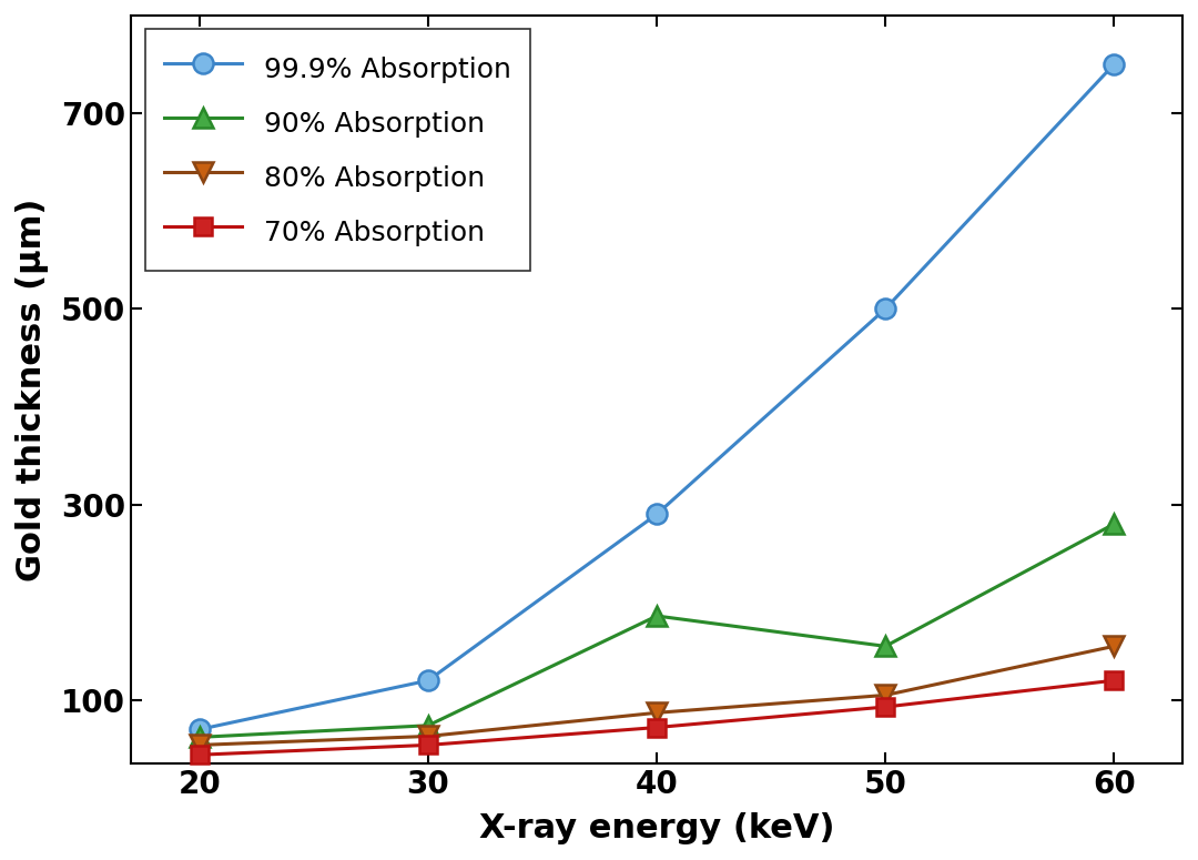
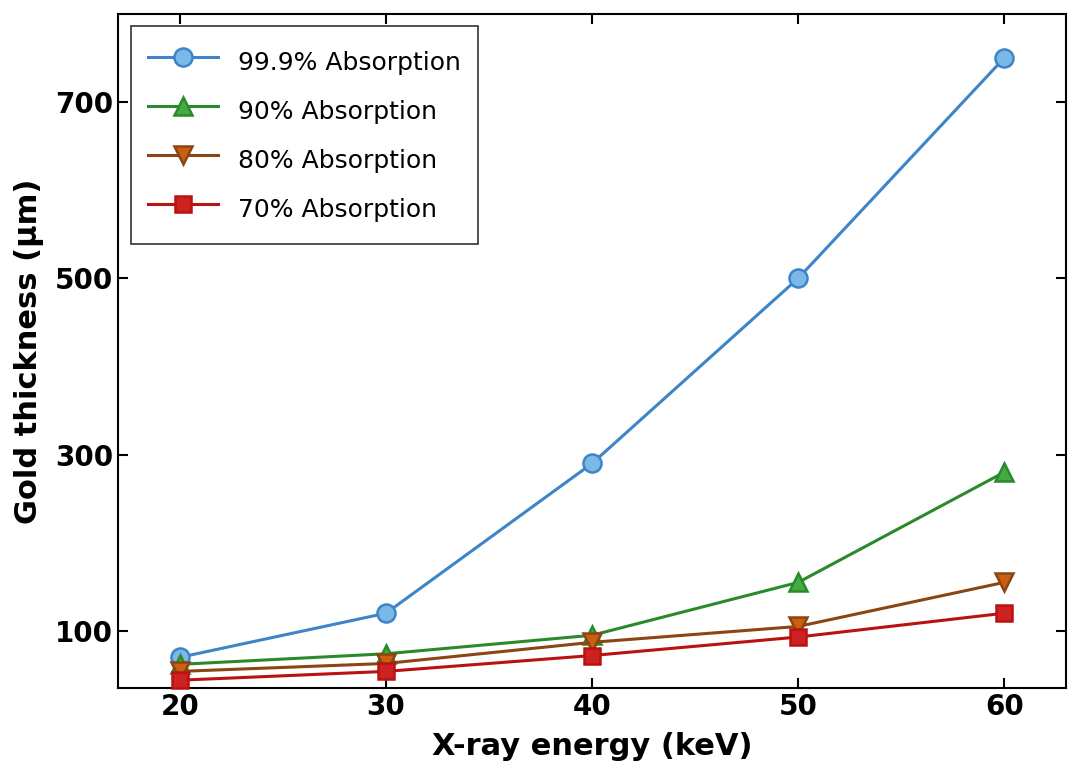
90% Absorption/40: 186 -> 95
